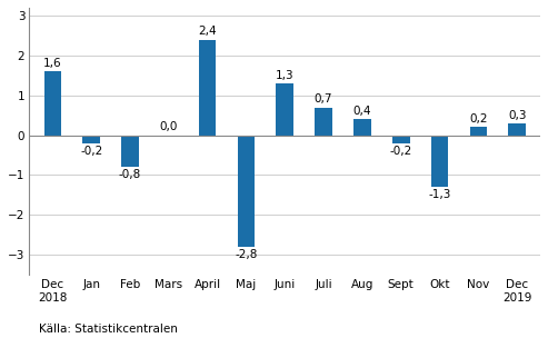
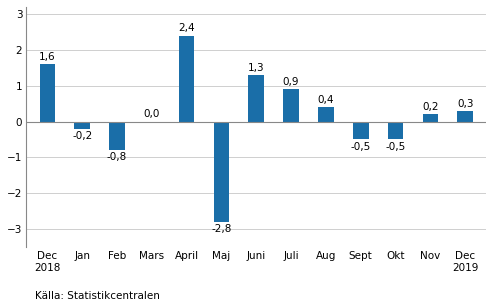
Juli: 0,7 -> 0,9
Sept: -0,2 -> -0,5
Okt: -1,3 -> -0,5
